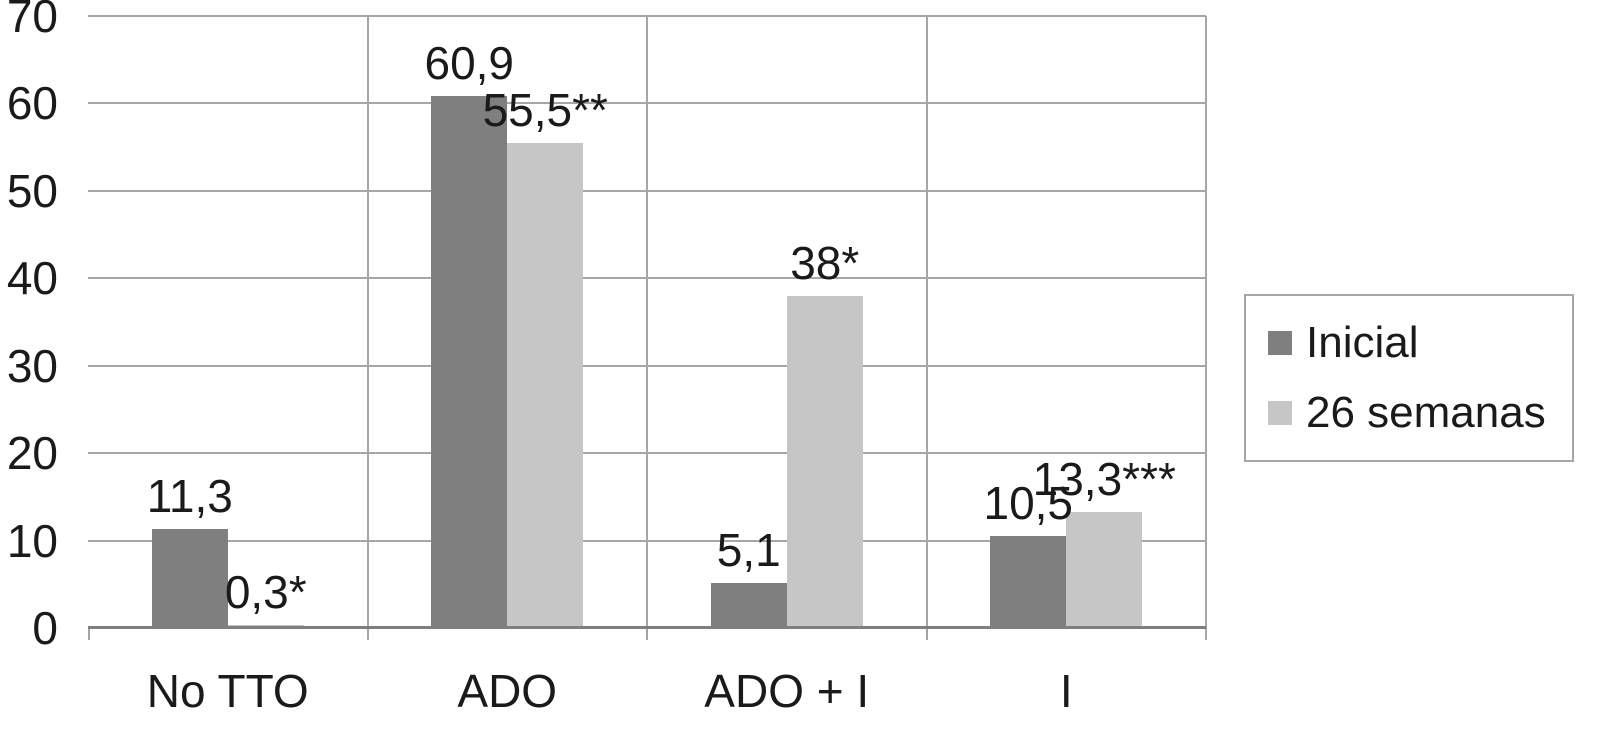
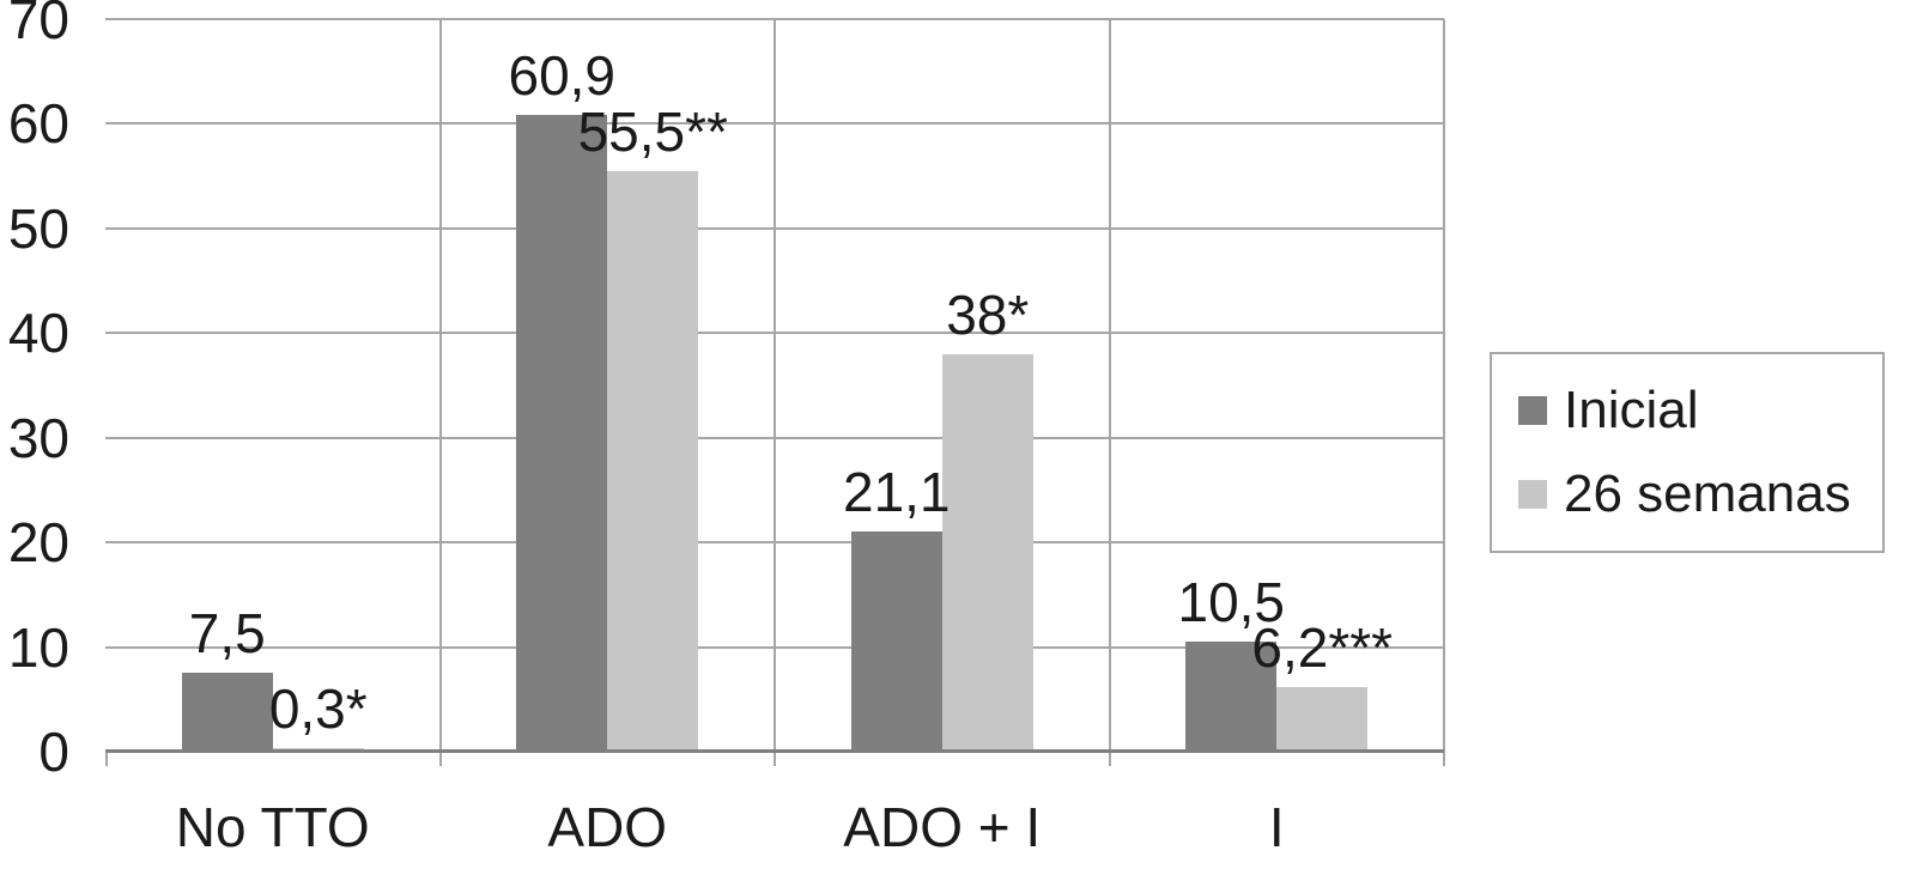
Inicial/No TTO: 11,3 -> 7,5
Inicial/ADO + I: 5,1 -> 21,1
26 semanas/I: 13,3 -> 6,2
